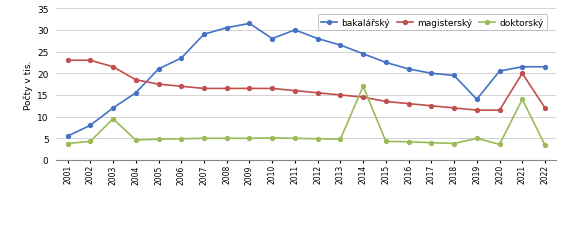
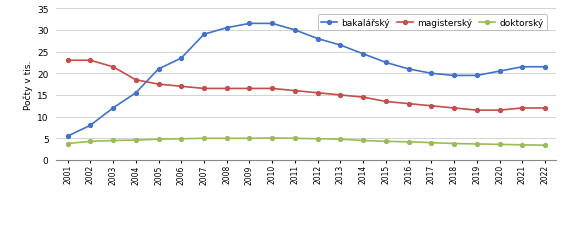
doktorský/2003: 9.5 -> 4.5
bakalářský/2010: 28.0 -> 31.5
doktorský/2014: 17.0 -> 4.5
bakalářský/2019: 14.0 -> 19.5
doktorský/2019: 5.0 -> 3.7
magisterský/2021: 20.0 -> 12.0
doktorský/2021: 14.0 -> 3.5
